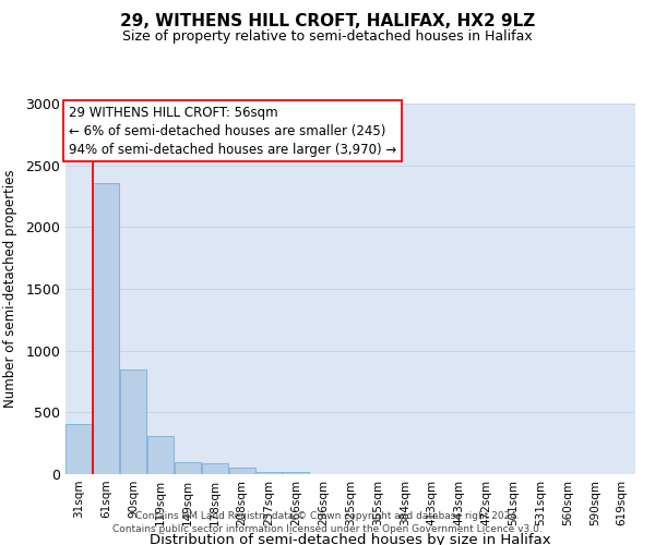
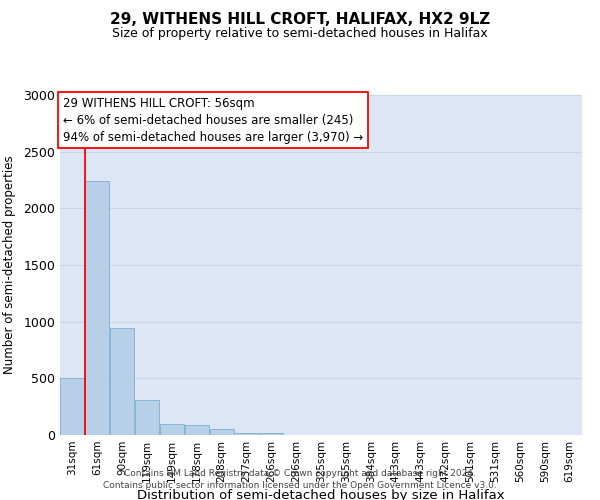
31sqm: 410 -> 500
61sqm: 2360 -> 2240
90sqm: 850 -> 940
